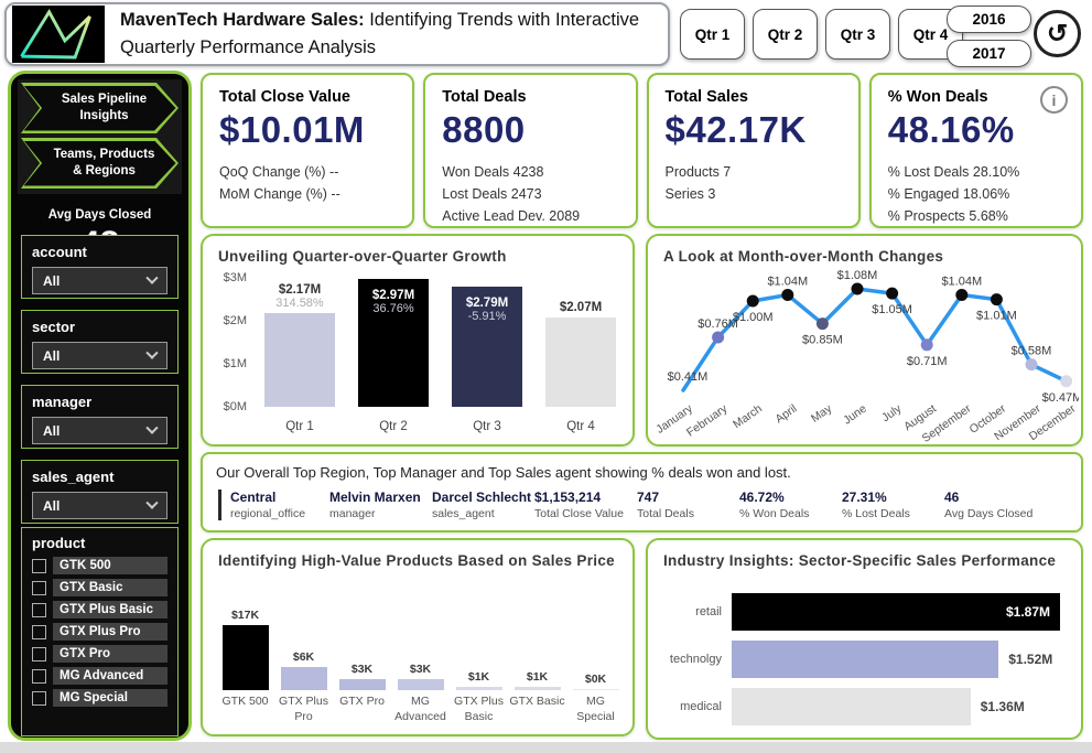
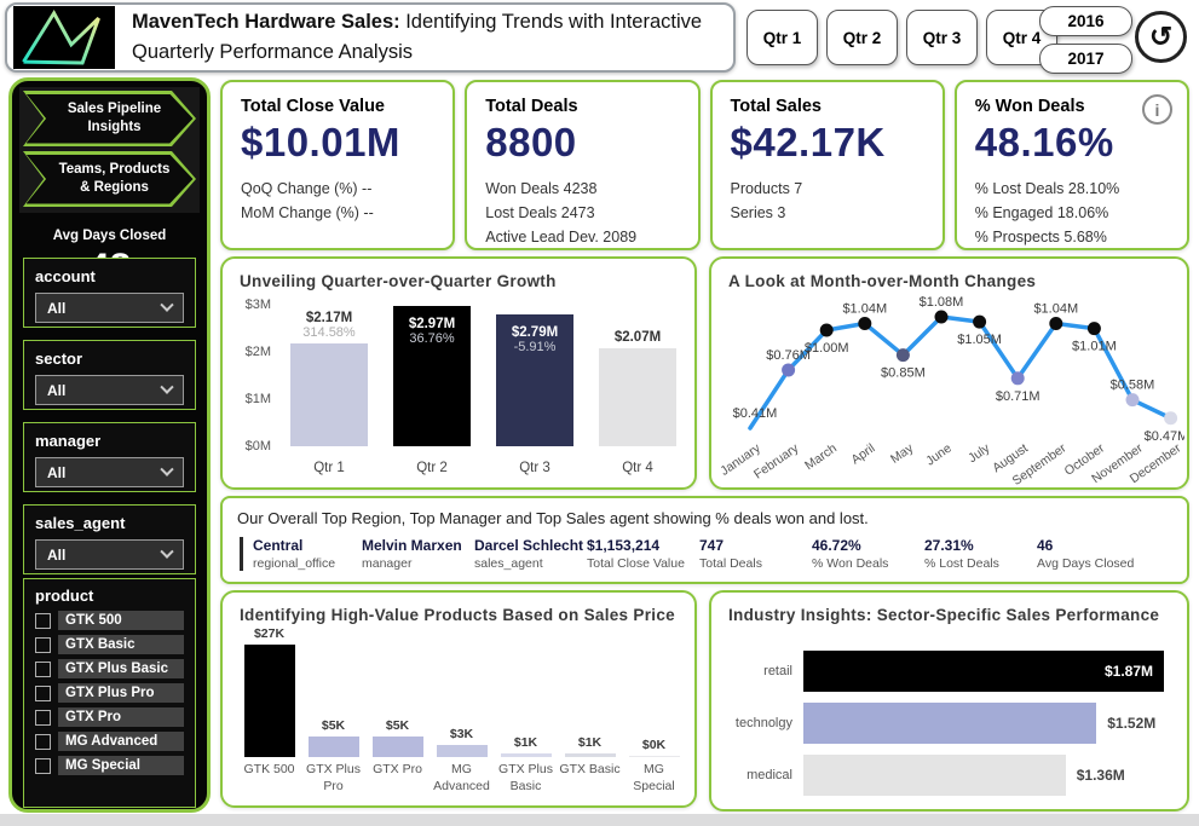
Identifying High-Value Products Based on Sales Price/GTK 500: $17K -> $27K
Identifying High-Value Products Based on Sales Price/GTX Plus Pro: $6K -> $5K
Identifying High-Value Products Based on Sales Price/GTX Pro: $3K -> $5K
